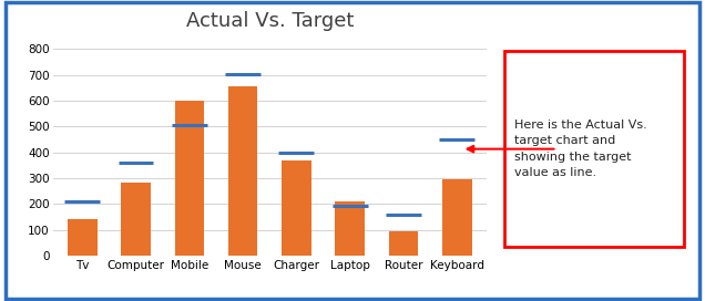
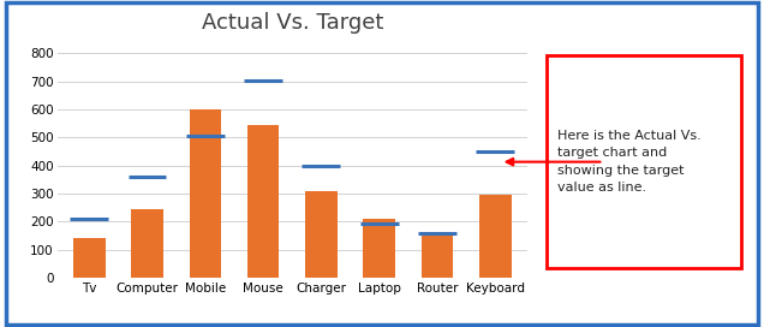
Computer: 285 -> 245
Mouse: 655 -> 545
Charger: 370 -> 310
Router: 95 -> 150
